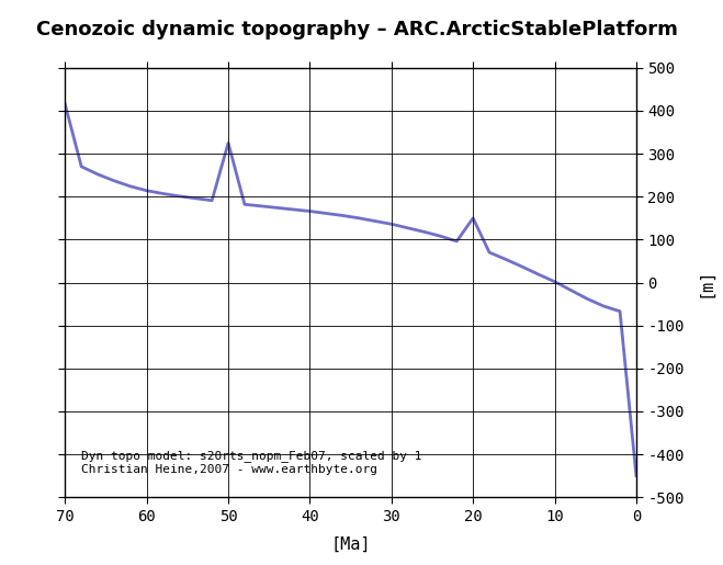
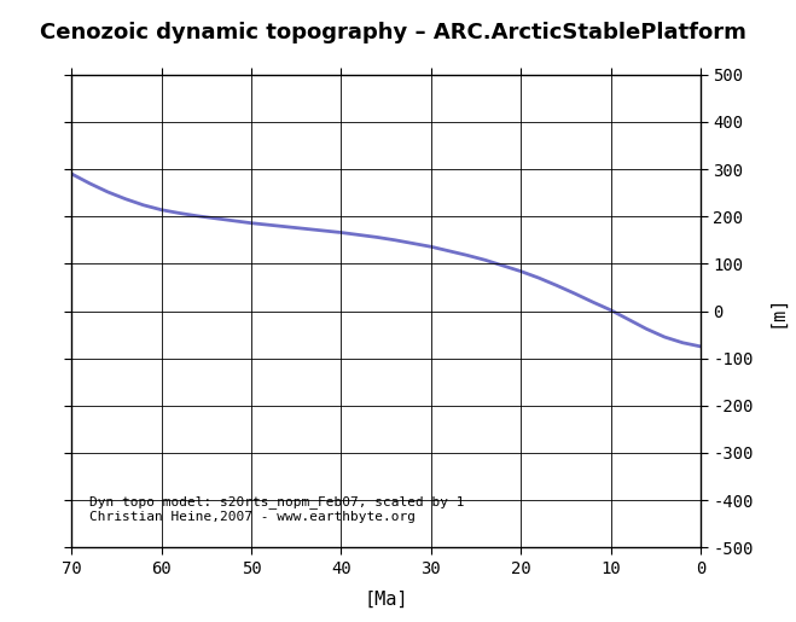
70: 415 -> 290
50: 325 -> 186
20: 150 -> 84
0: -450 -> -75
